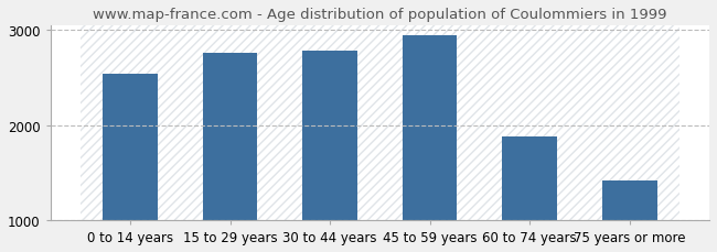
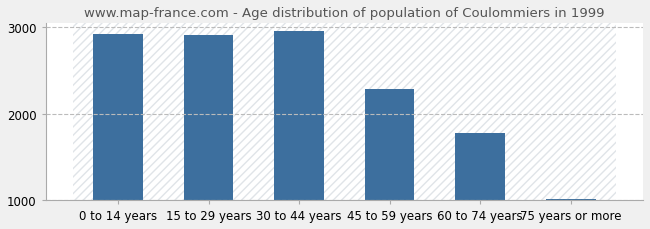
0 to 14 years: 2540 -> 2920
15 to 29 years: 2760 -> 2910
30 to 44 years: 2780 -> 2960
45 to 59 years: 2940 -> 2290
60 to 74 years: 1880 -> 1770
75 years or more: 1420 -> 1010
